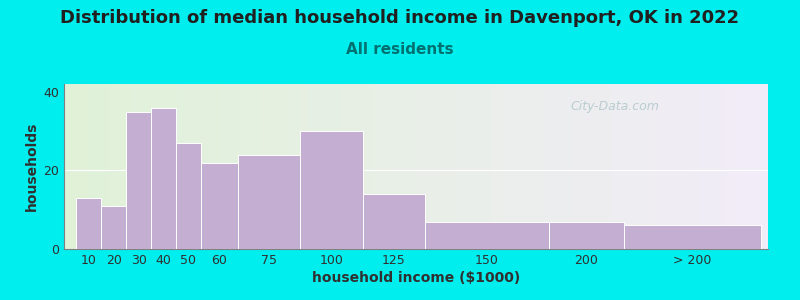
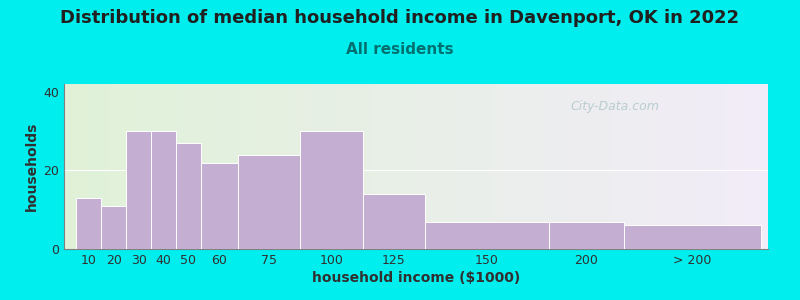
30: 35 -> 30
40: 36 -> 30
